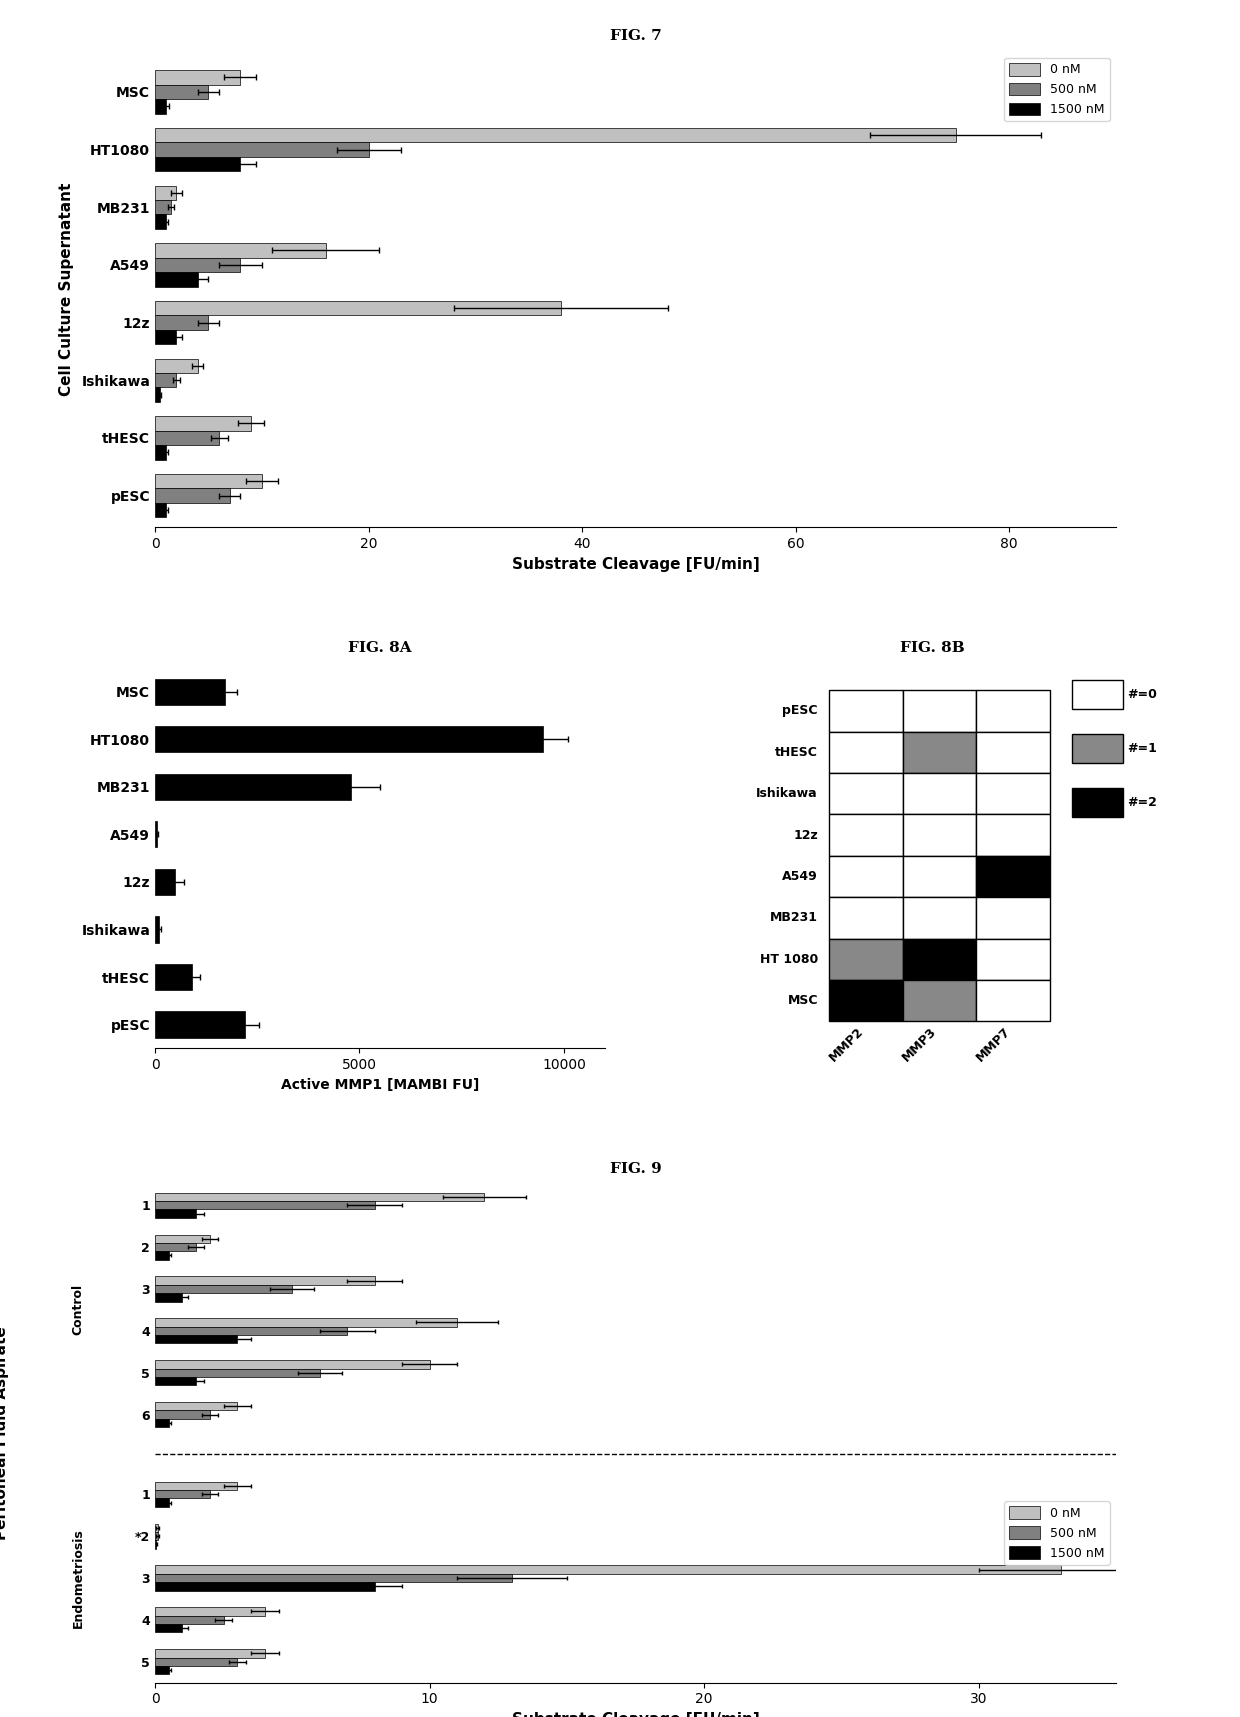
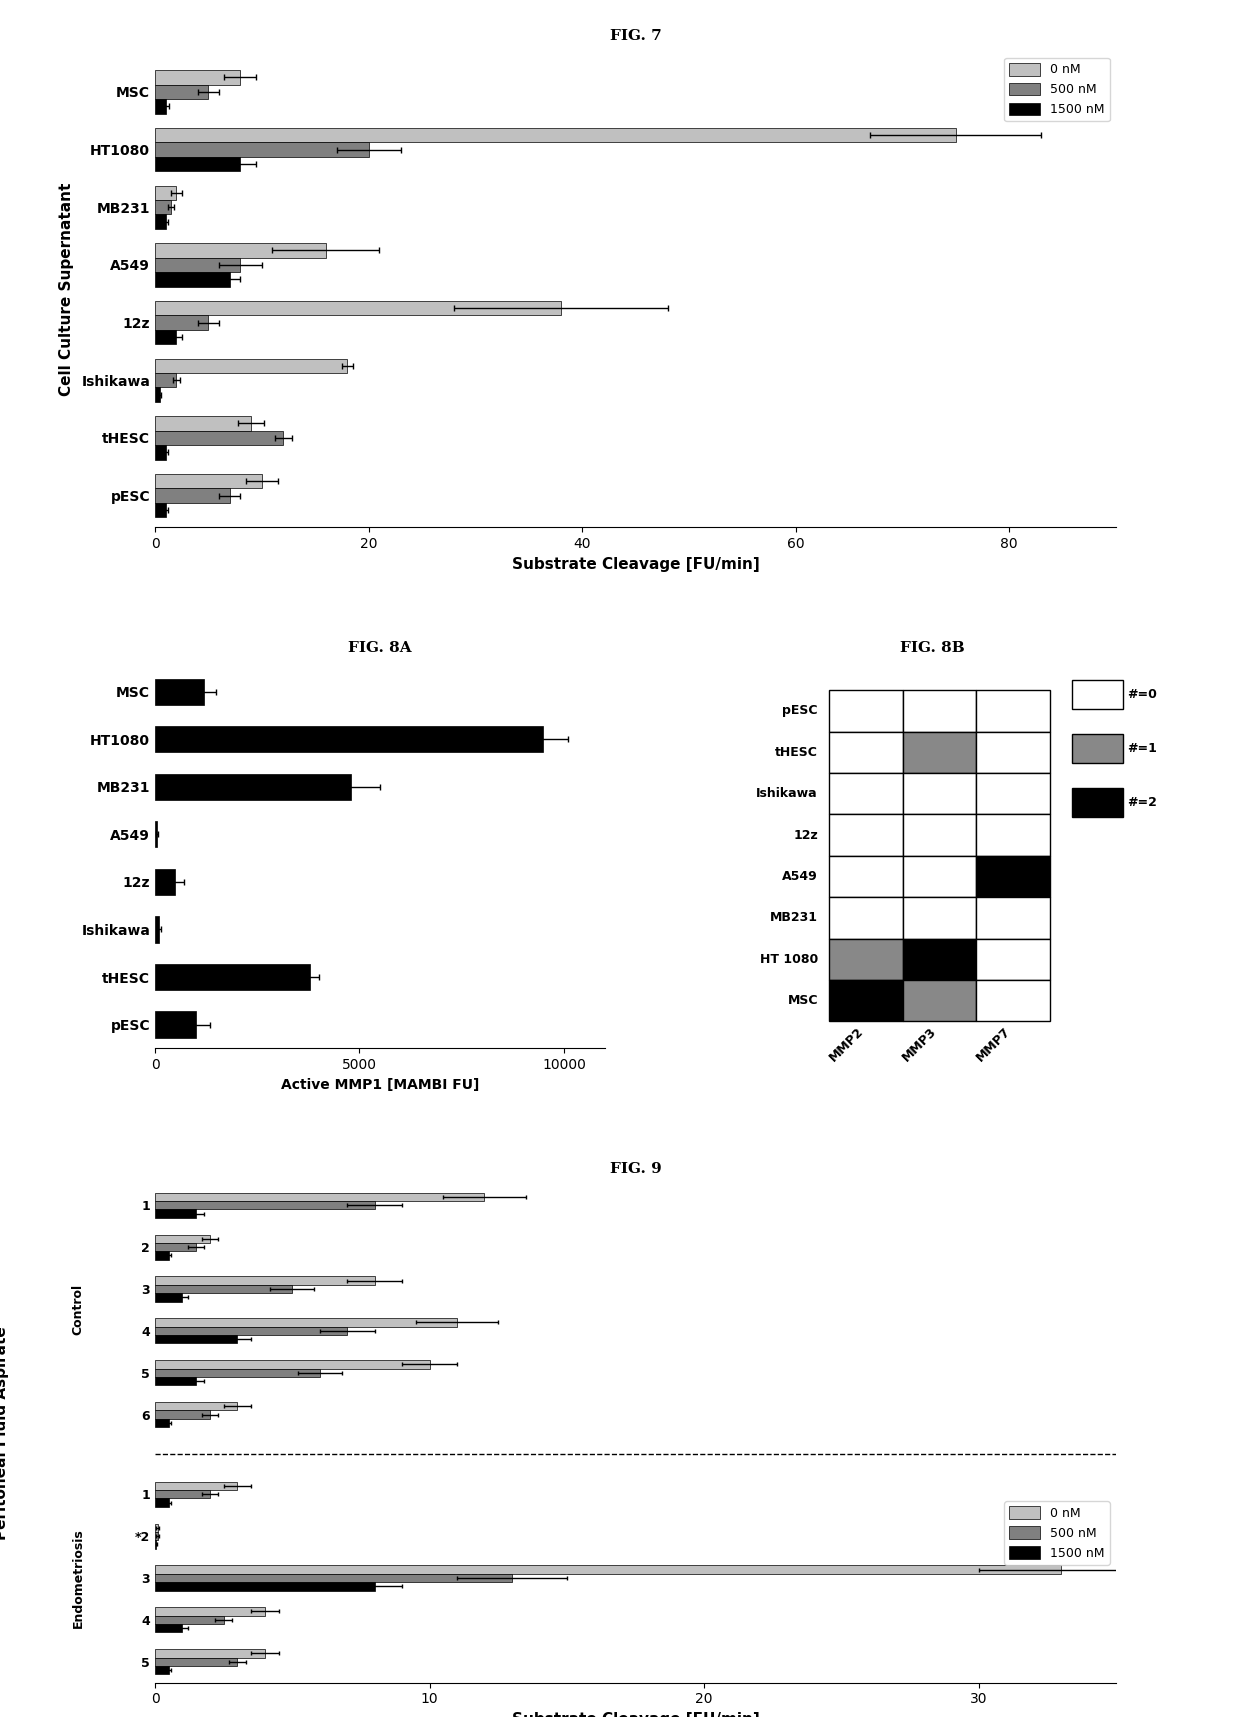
FIG. 7/1500 nM/A549: 4.0 -> 7.0
FIG. 7/0 nM/Ishikawa: 4 -> 18
FIG. 7/500 nM/tHESC: 6.0 -> 12.0
FIG. 8A/MSC: 1700 -> 1200
FIG. 8A/tHESC: 900 -> 3800
FIG. 8A/pESC: 2200 -> 1000
